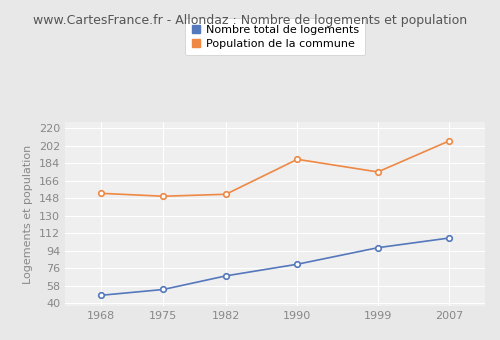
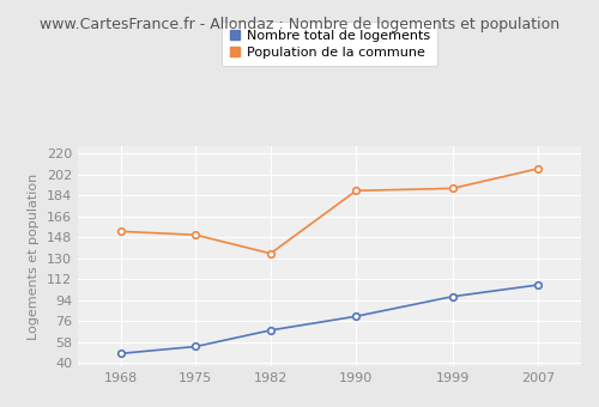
Population de la commune/1982: 152 -> 134
Population de la commune/1999: 175 -> 190
